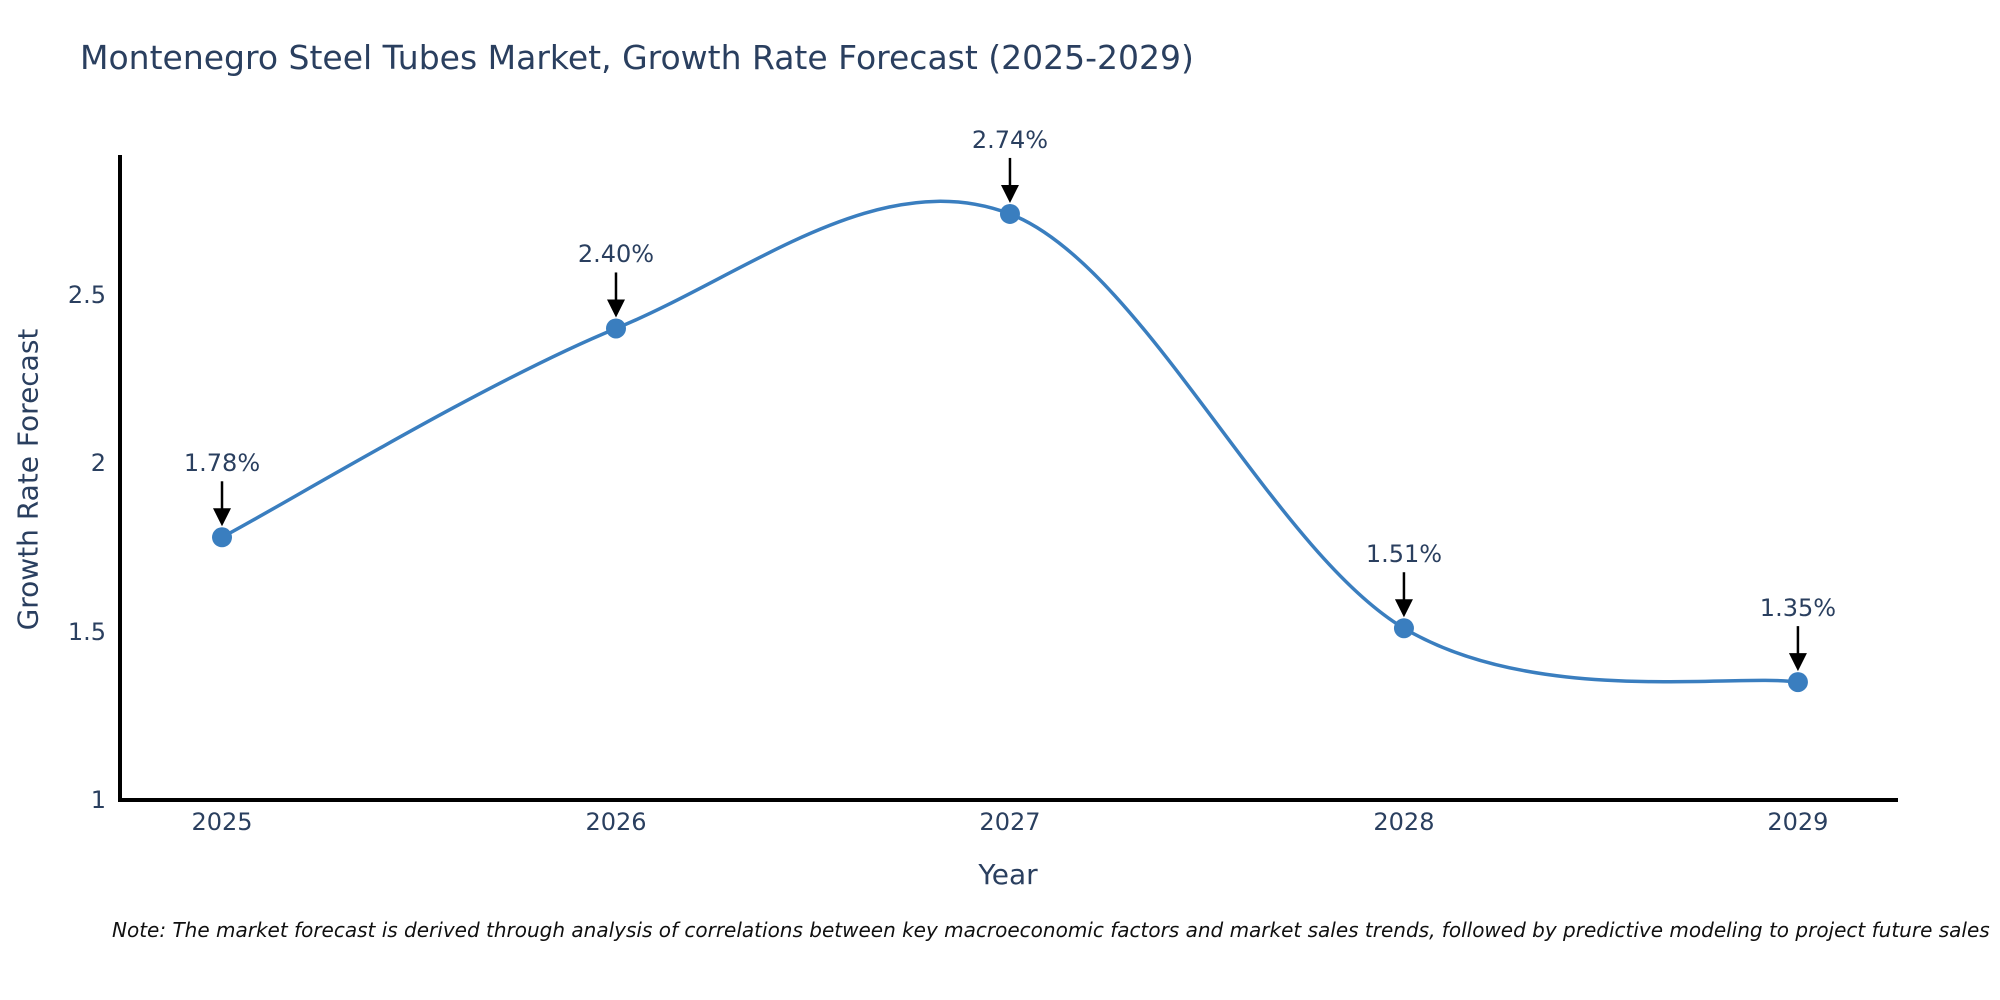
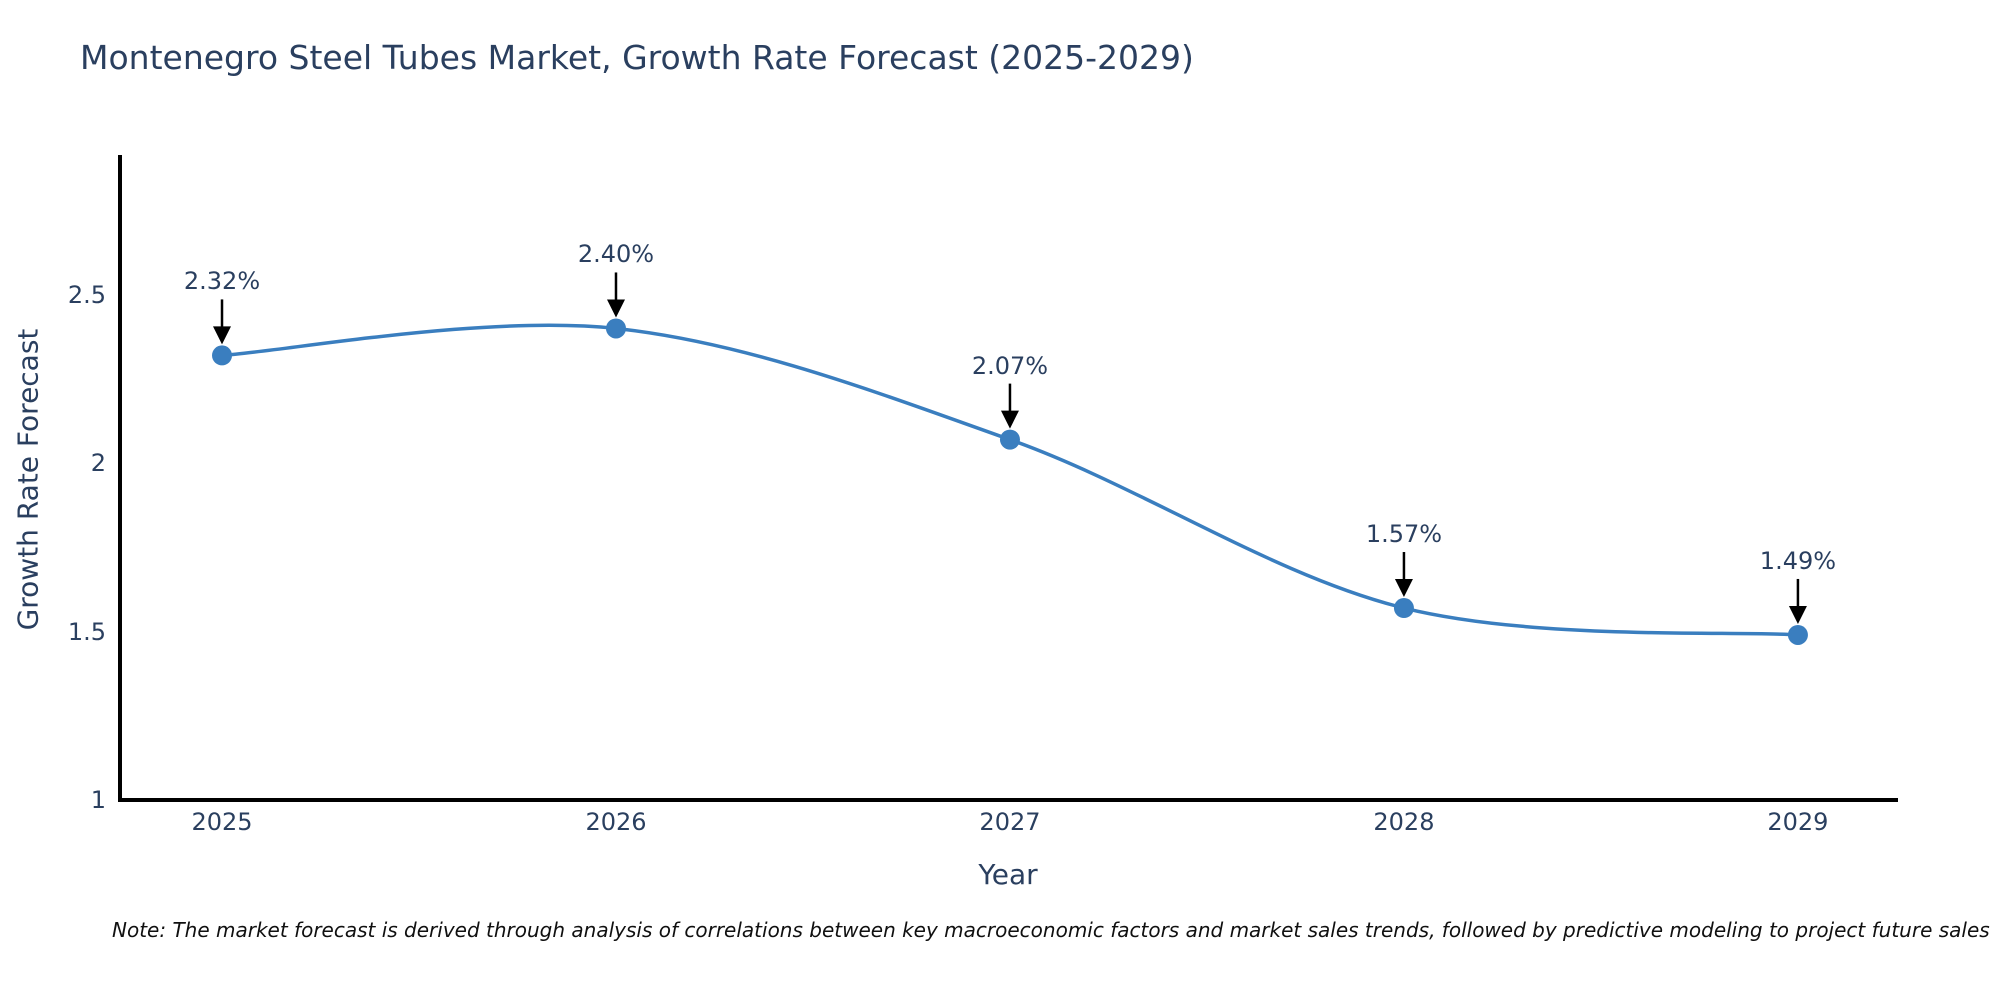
2025: 1.78% -> 2.32%
2027: 2.74% -> 2.07%
2028: 1.51% -> 1.57%
2029: 1.35% -> 1.49%
